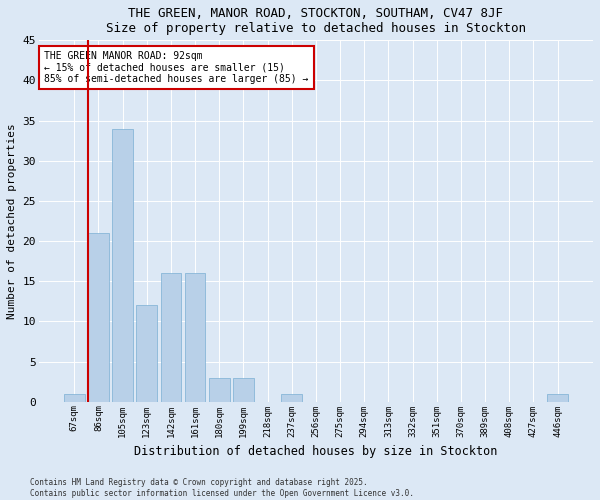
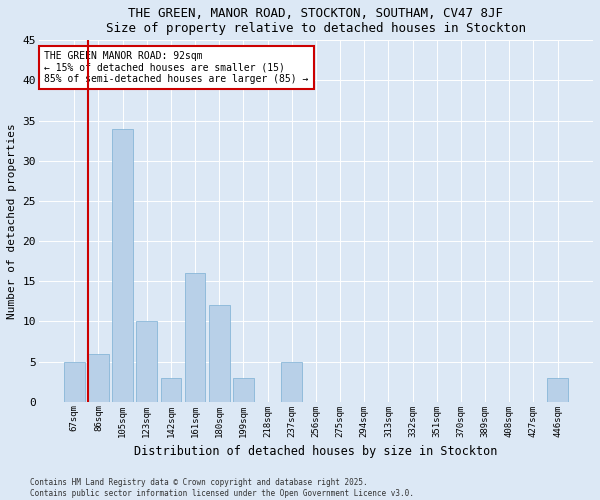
67sqm: 1 -> 5
86sqm: 21 -> 6
123sqm: 12 -> 10
142sqm: 16 -> 3
180sqm: 3 -> 12
237sqm: 1 -> 5
446sqm: 1 -> 3
